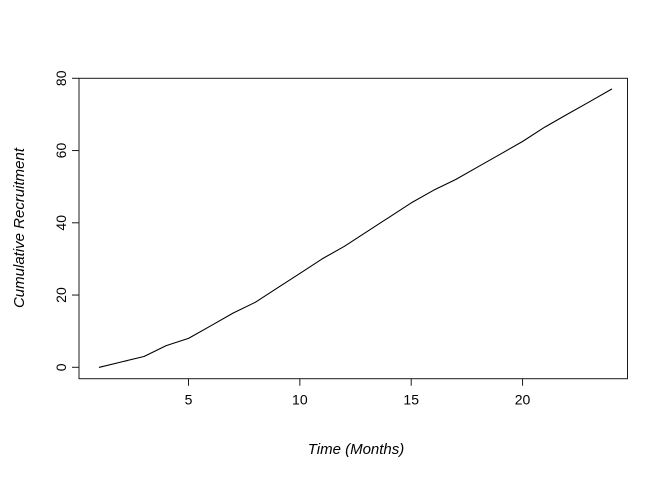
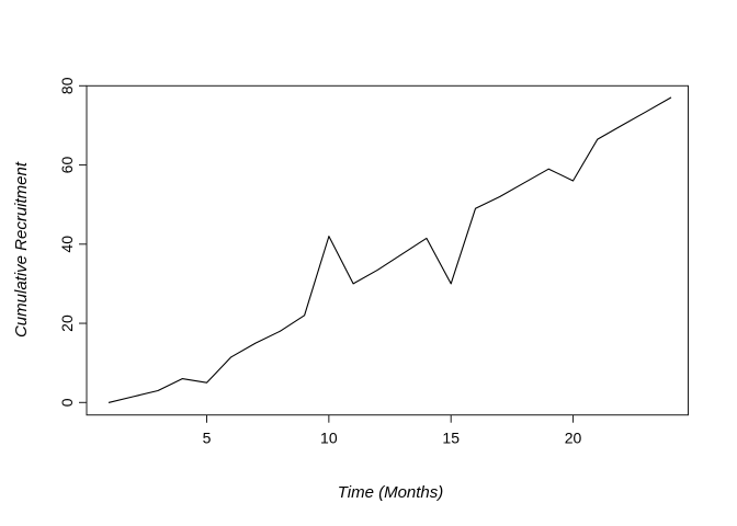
5: 8 -> 5
10: 26 -> 42
15: 46 -> 30
20: 62 -> 56
